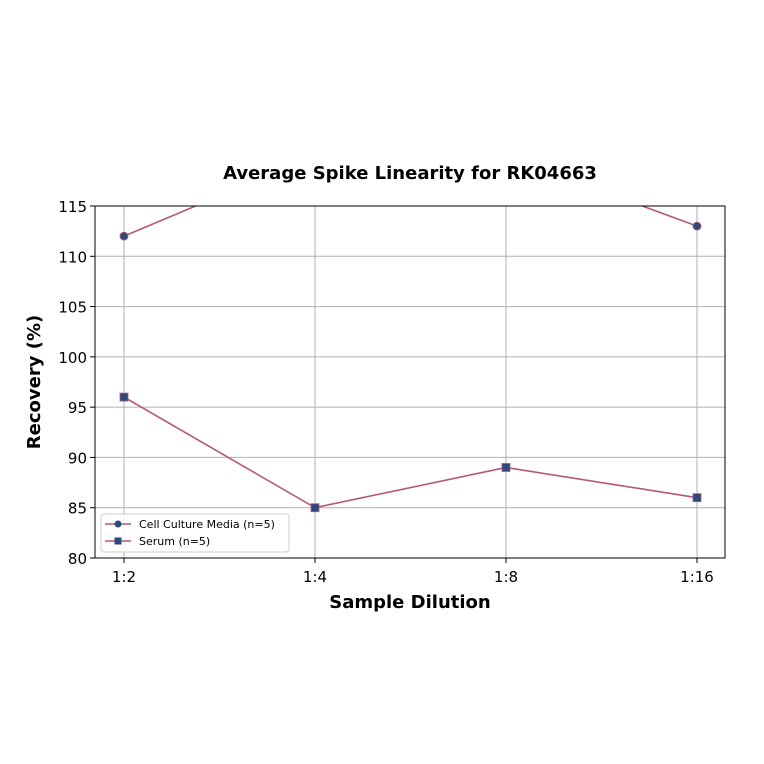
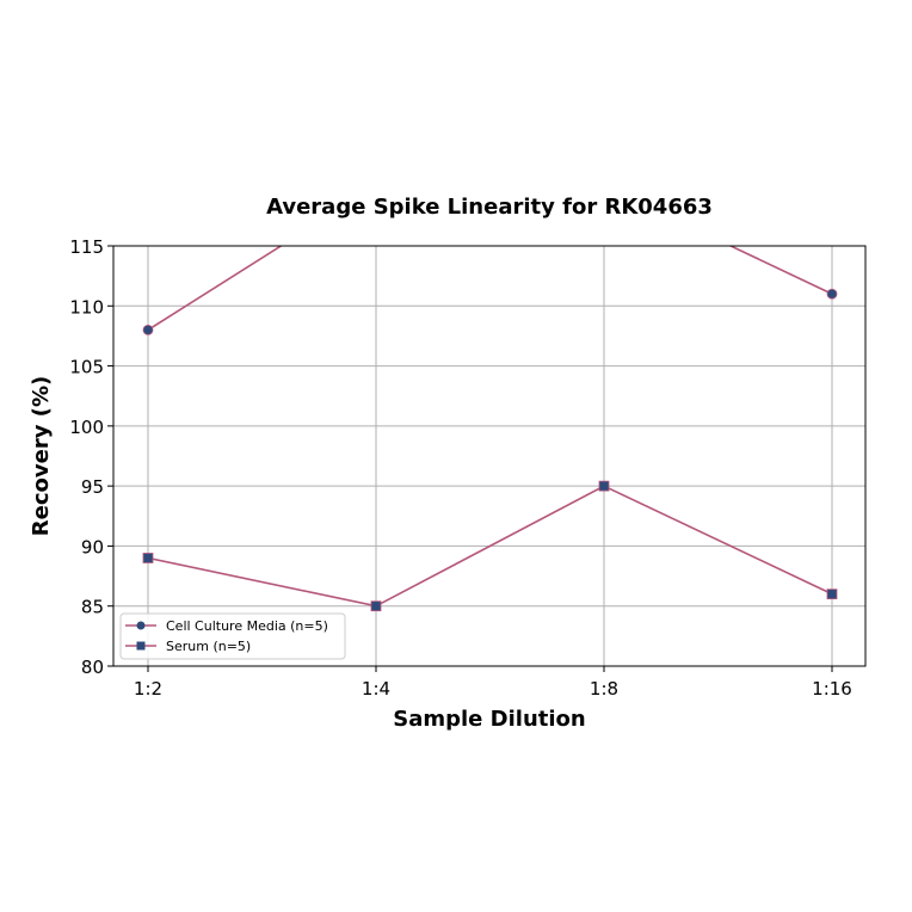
Cell Culture Media (n=5)/1:2: 112 -> 108
Serum (n=5)/1:2: 96 -> 89
Serum (n=5)/1:8: 89 -> 95
Cell Culture Media (n=5)/1:16: 113 -> 111
